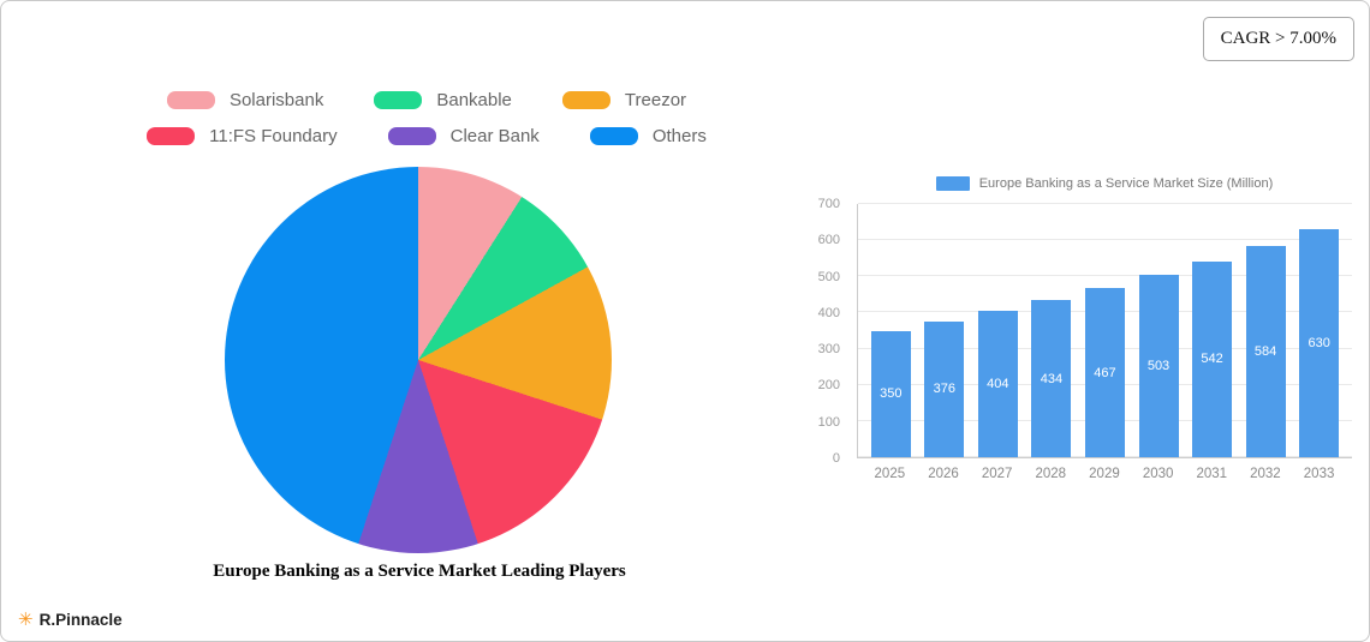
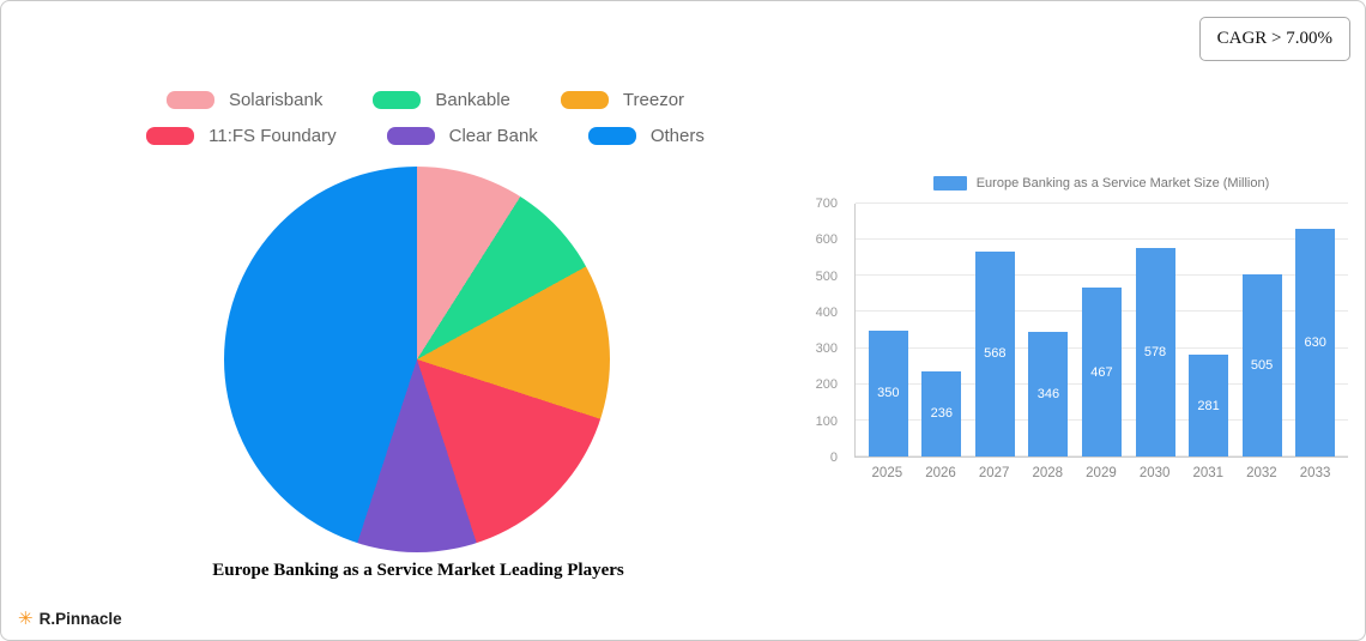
Europe Banking as a Service Market Size (Million)/2026: 376 -> 236
Europe Banking as a Service Market Size (Million)/2027: 404 -> 568
Europe Banking as a Service Market Size (Million)/2028: 434 -> 346
Europe Banking as a Service Market Size (Million)/2030: 503 -> 578
Europe Banking as a Service Market Size (Million)/2031: 542 -> 281
Europe Banking as a Service Market Size (Million)/2032: 584 -> 505
